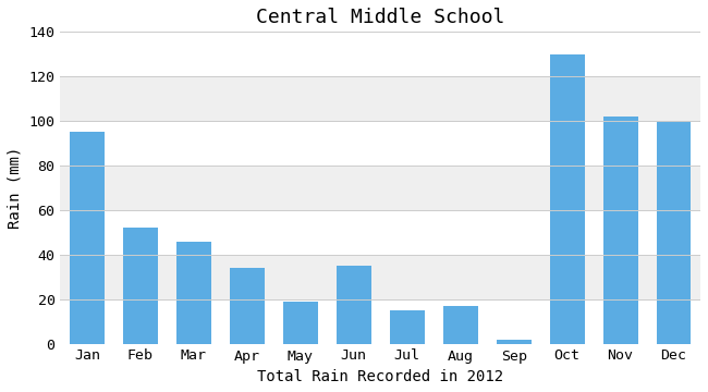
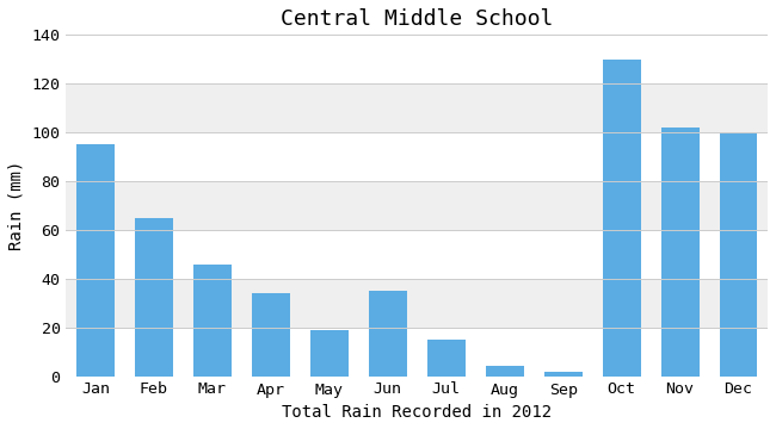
Feb: 52 -> 65
Aug: 17 -> 4
